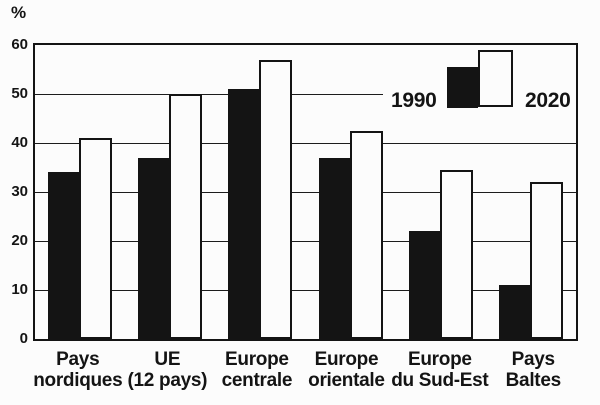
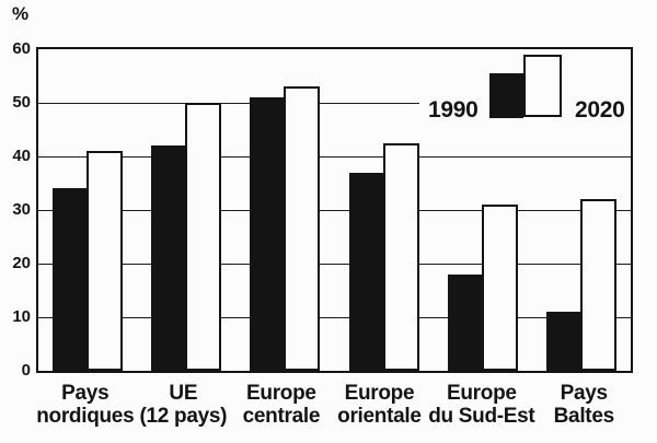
1990/UE (12 pays): 37 -> 42
2020/Europe centrale: 57 -> 53
1990/Europe du Sud-Est: 22 -> 18
2020/Europe du Sud-Est: 34 -> 31
